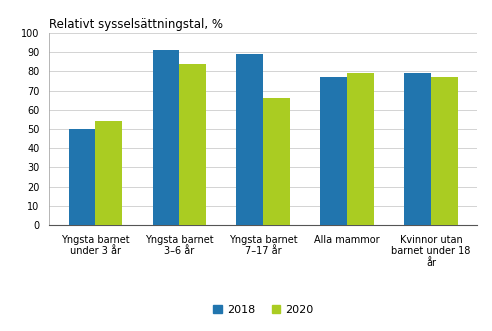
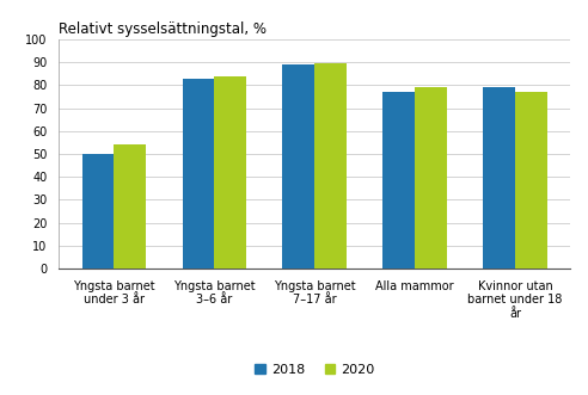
2018/Yngsta barnet 3–6 år: 91 -> 83
2020/Yngsta barnet 7–17 år: 66 -> 90
